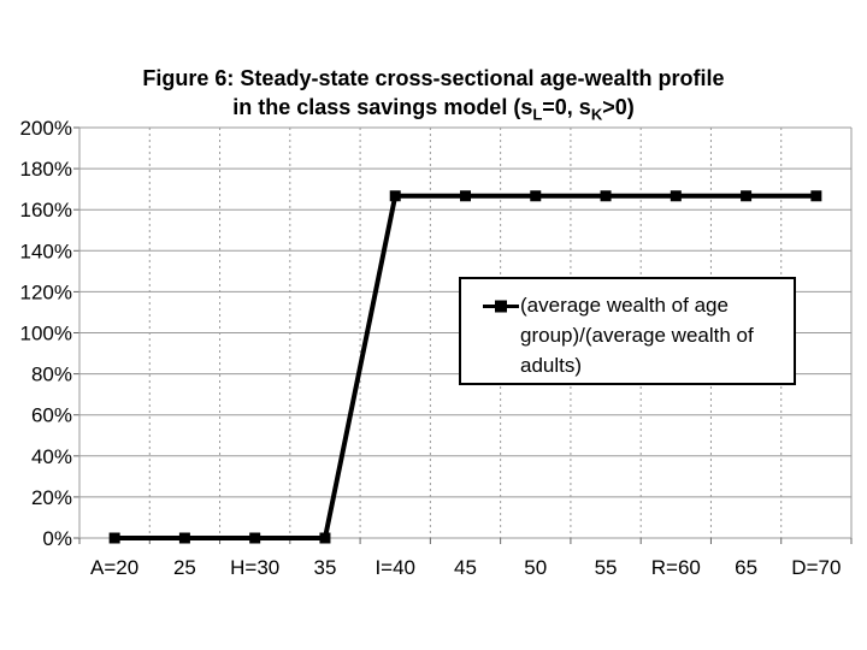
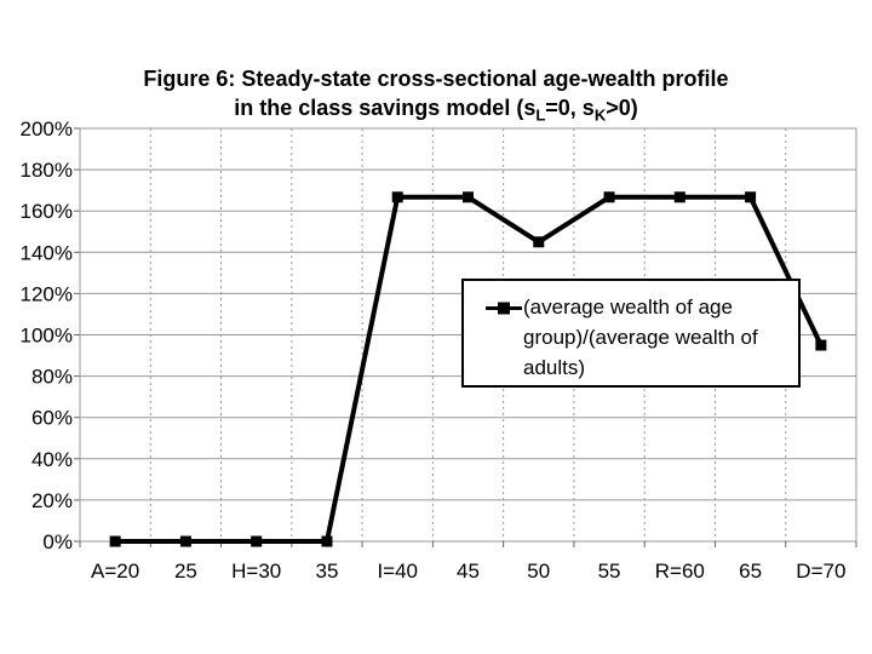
50: 167% -> 145%
D=70: 167% -> 95%
